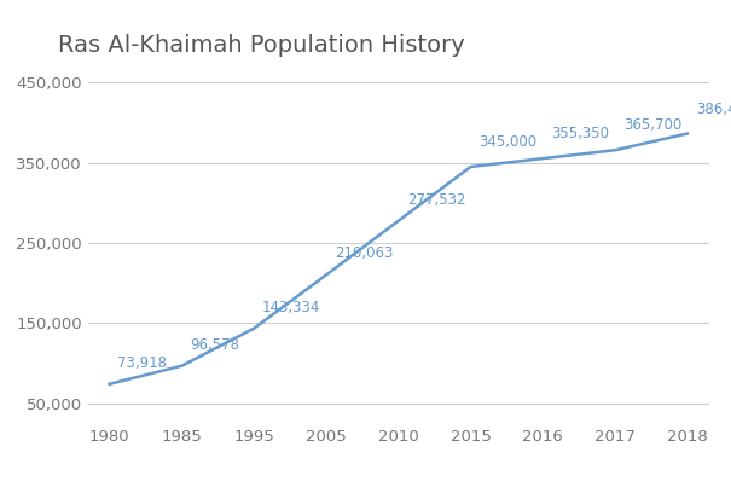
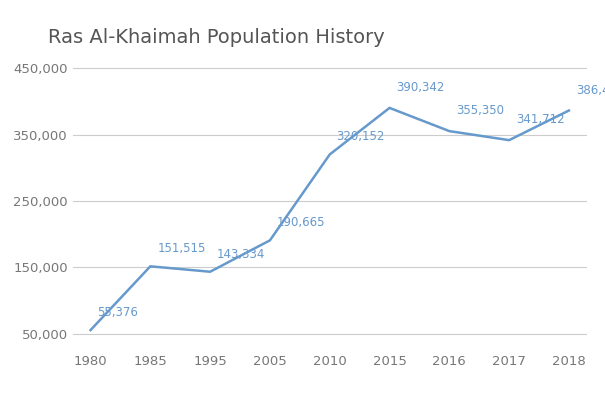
1980: 73,918 -> 55,376
1985: 96,578 -> 151,515
2005: 210,063 -> 190,665
2010: 277,532 -> 320,152
2015: 345,000 -> 390,342
2017: 365,700 -> 341,712
